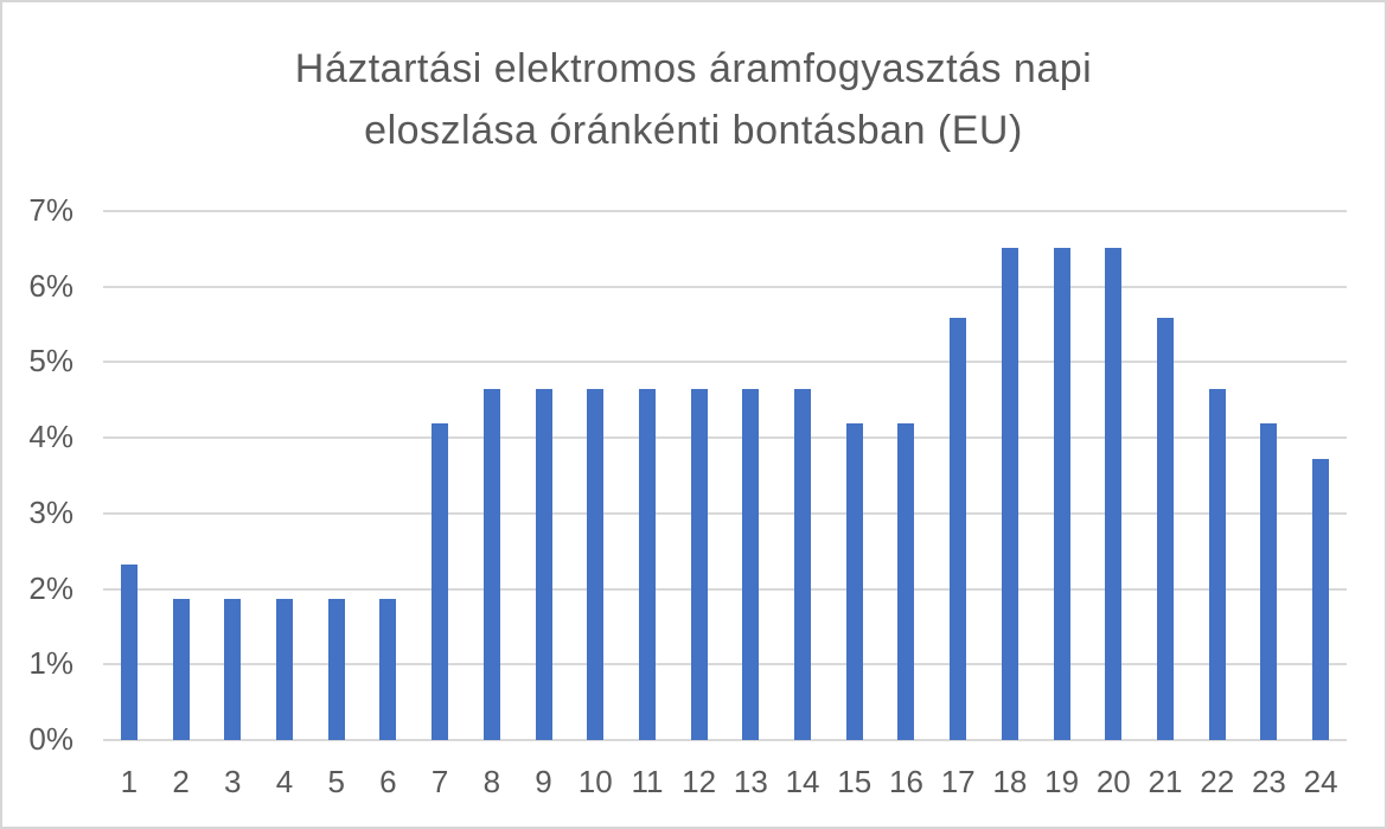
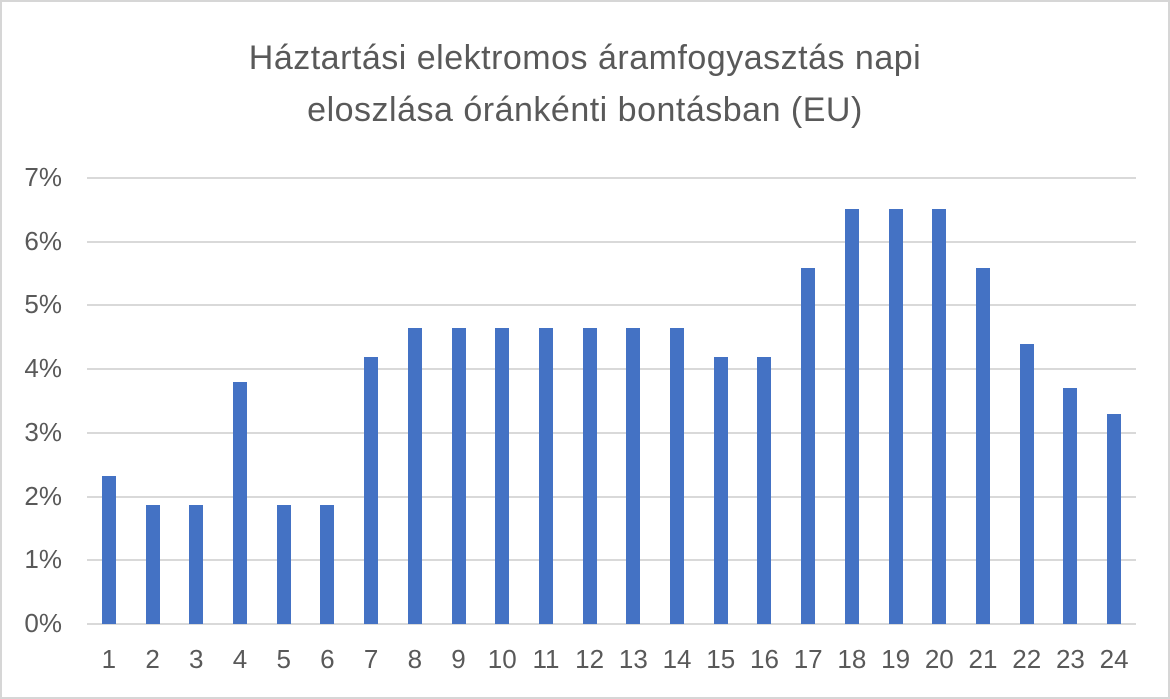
4: 1.9% -> 3.8%
22: 4.7% -> 4.4%
23: 4.2% -> 3.7%
24: 3.7% -> 3.3%
